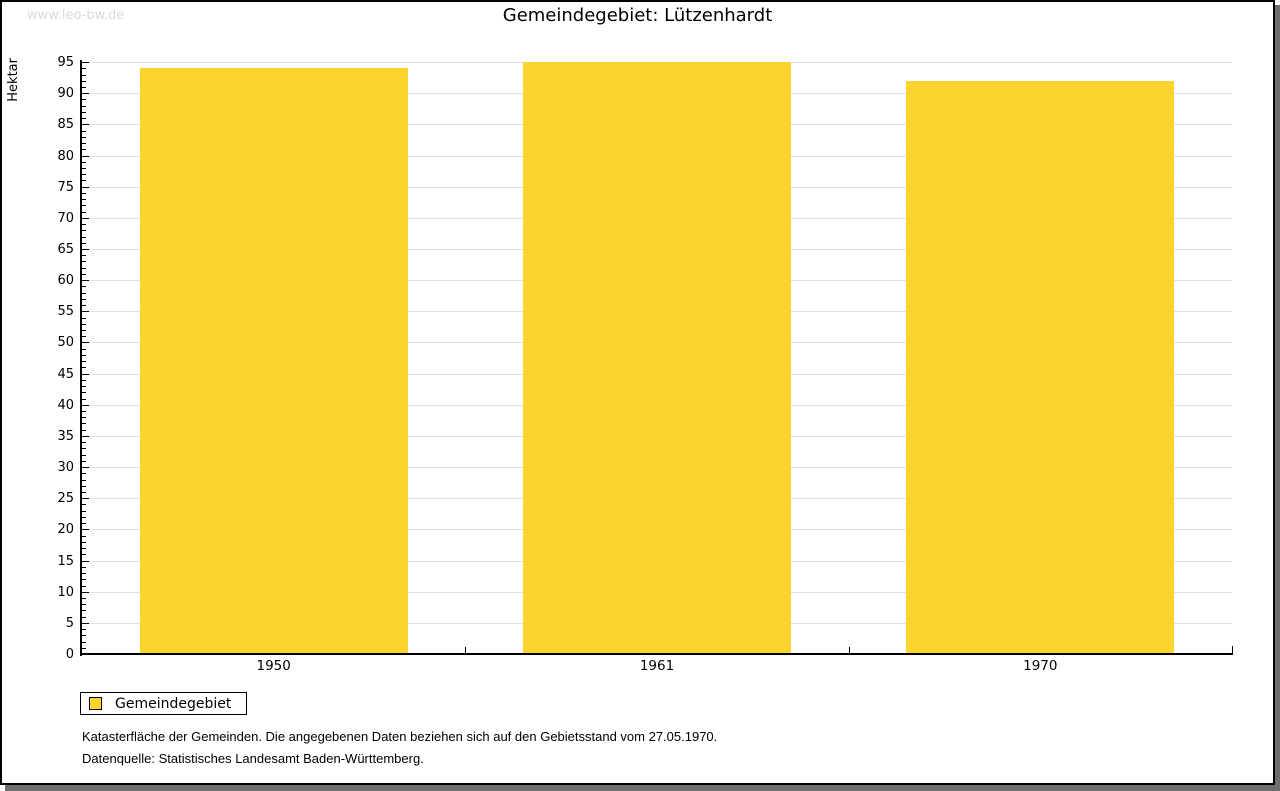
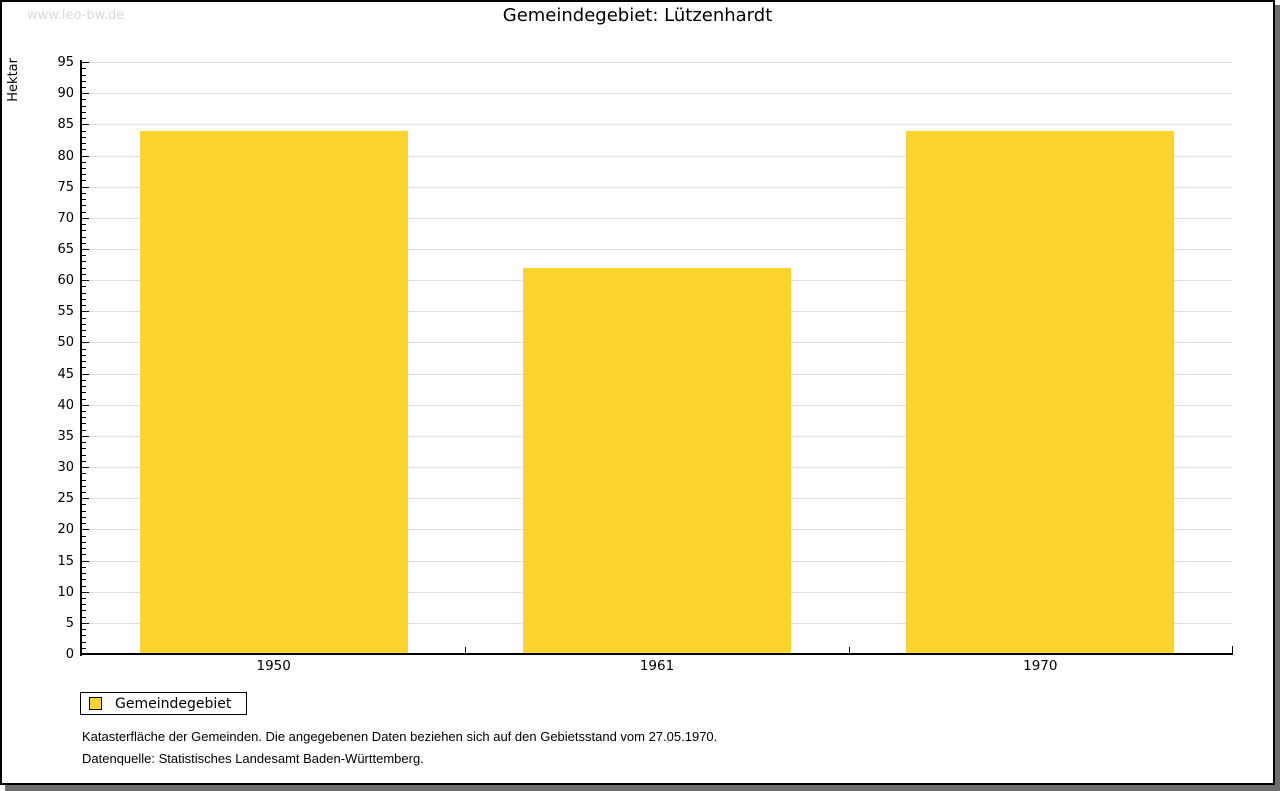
1950: 94 -> 84
1961: 95 -> 62
1970: 92 -> 84
